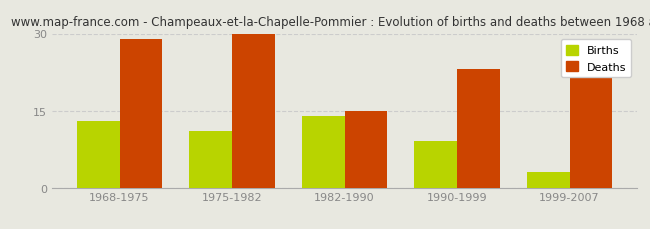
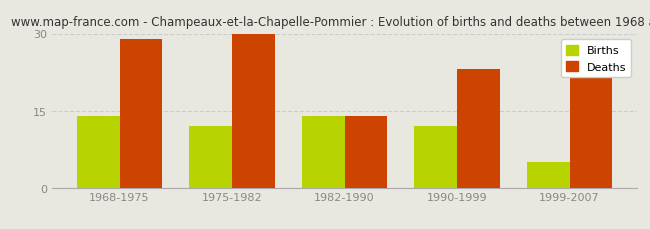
Births/1968-1975: 13 -> 14
Births/1975-1982: 11 -> 12
Deaths/1982-1990: 15 -> 14
Births/1990-1999: 9 -> 12
Births/1999-2007: 3 -> 5
